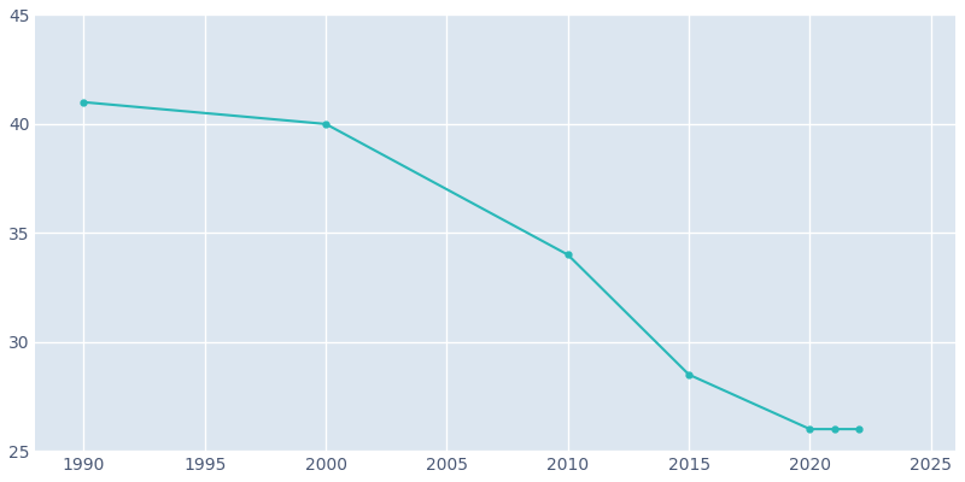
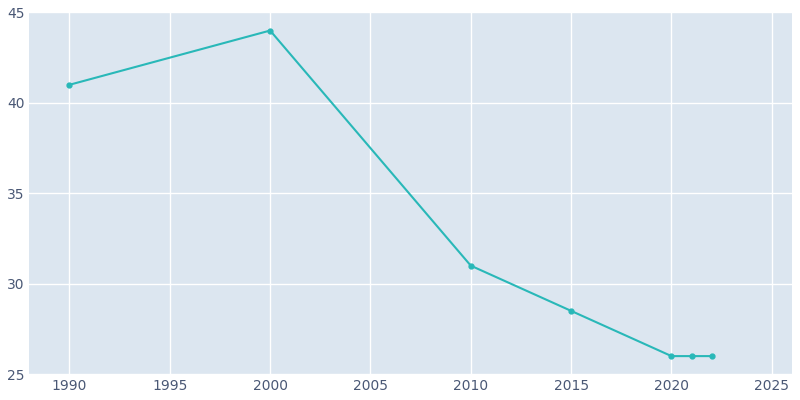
2000: 40.0 -> 44.0
2010: 34.0 -> 31.0
